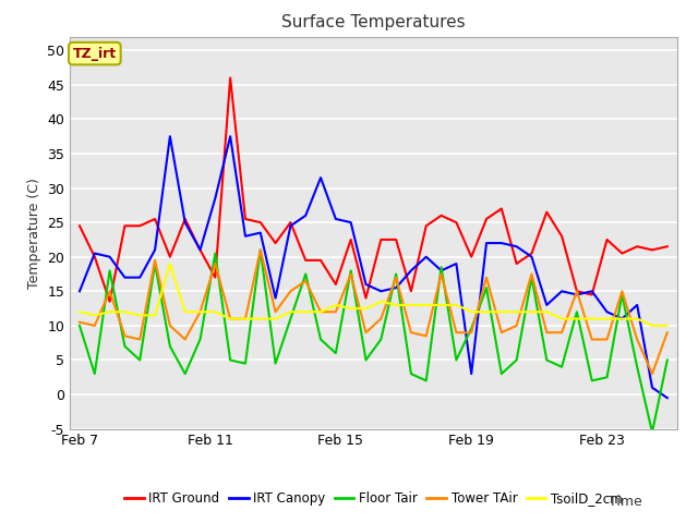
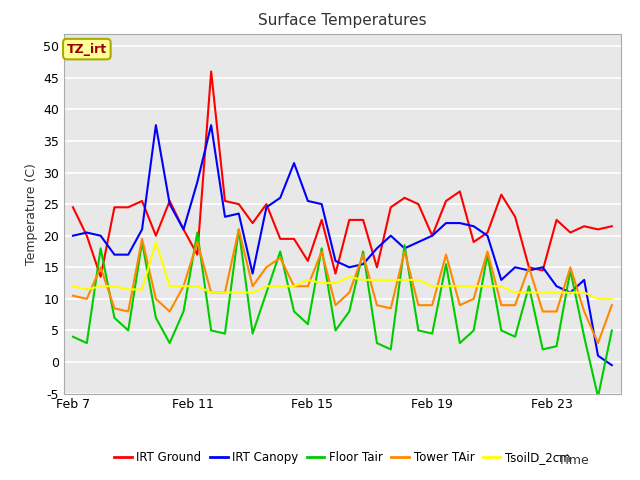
IRT Canopy/Feb 7: 15.0 -> 20.0
Floor Tair/Feb 7: 10.0 -> 4.0
IRT Canopy/Feb 19: 3.0 -> 20.0
Floor Tair/Feb 19: 9.6 -> 4.5
